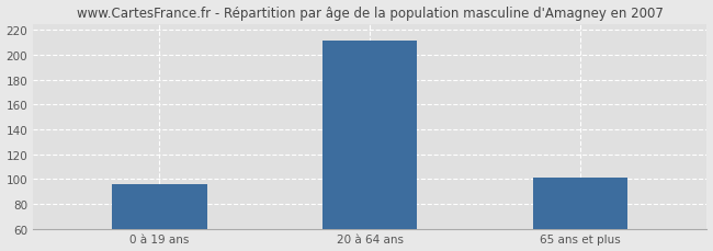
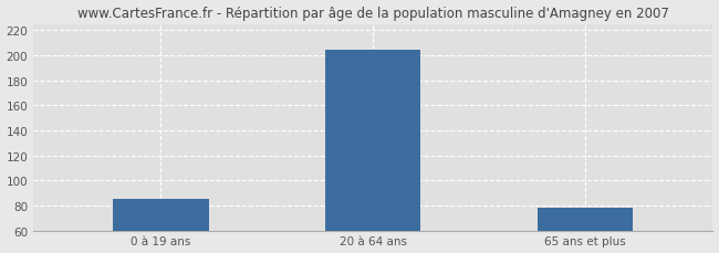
0 à 19 ans: 96 -> 85
20 à 64 ans: 211 -> 204
65 ans et plus: 101 -> 78
